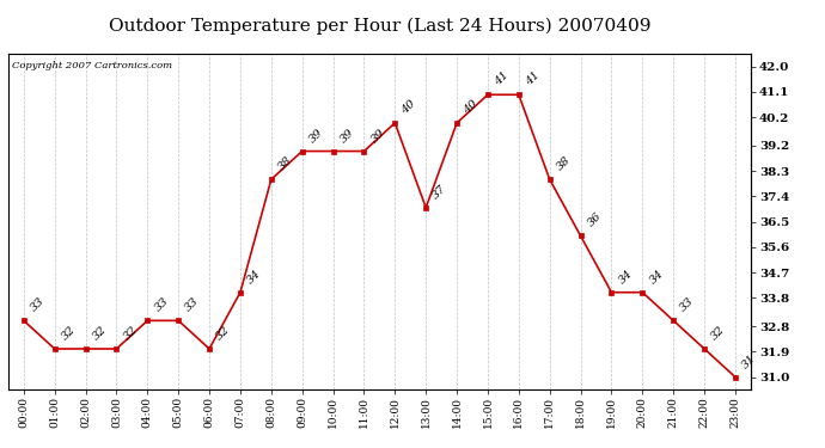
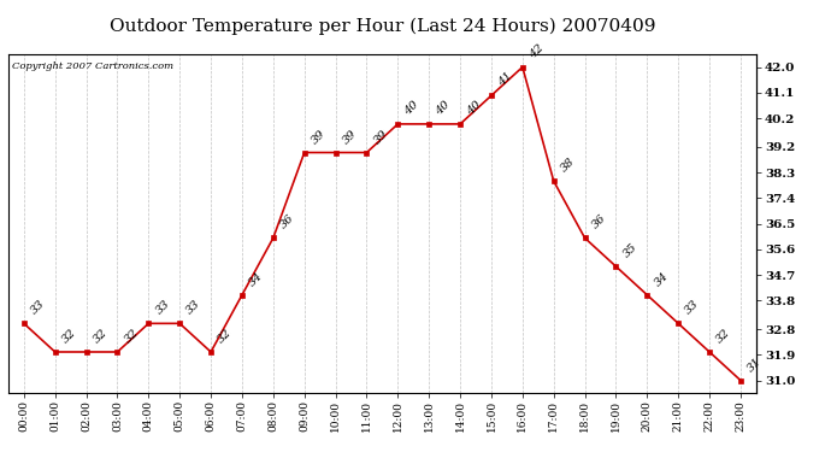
08:00: 38 -> 36
13:00: 37 -> 40
16:00: 41 -> 42
19:00: 34 -> 35
